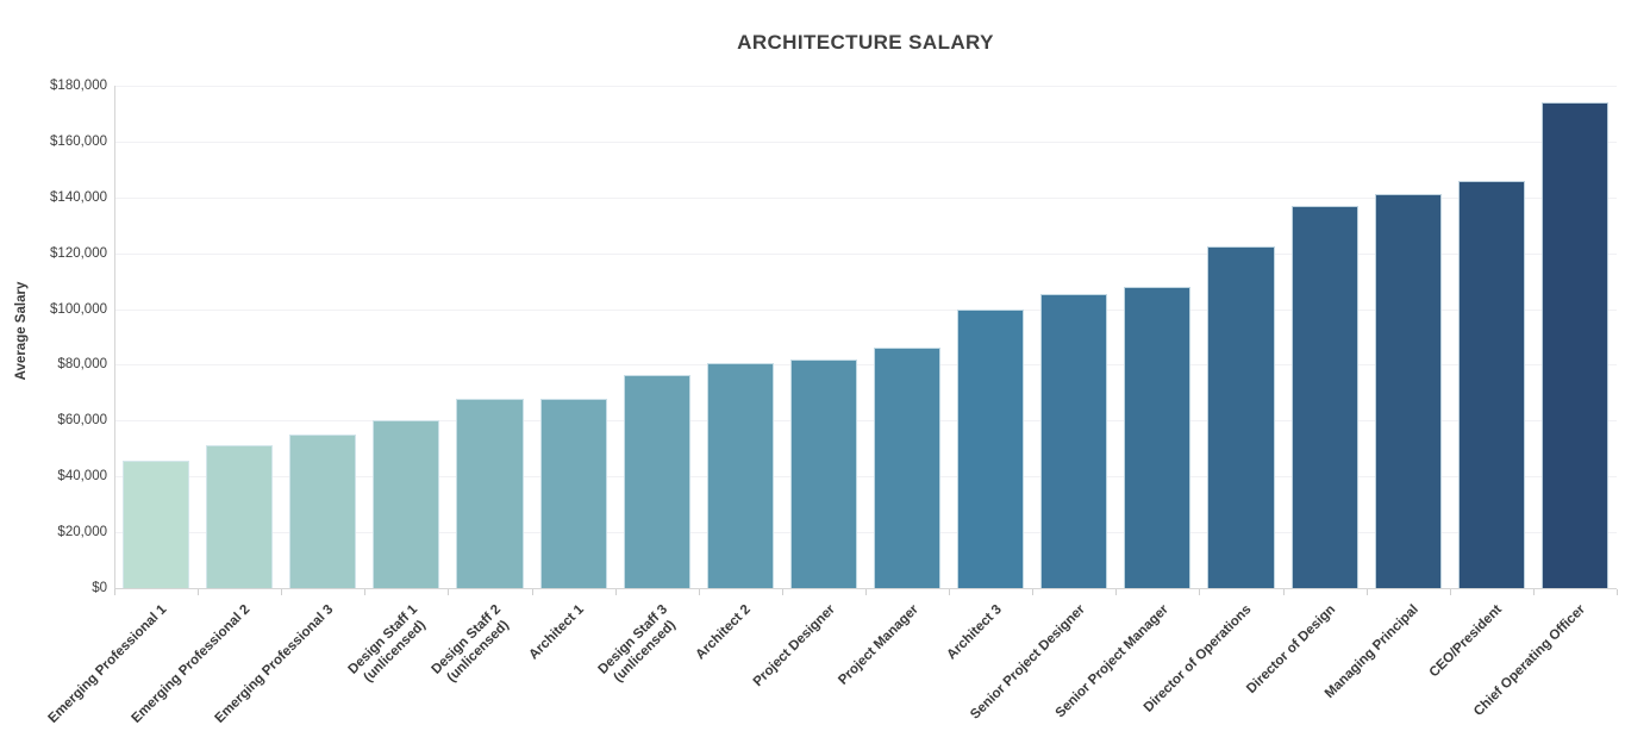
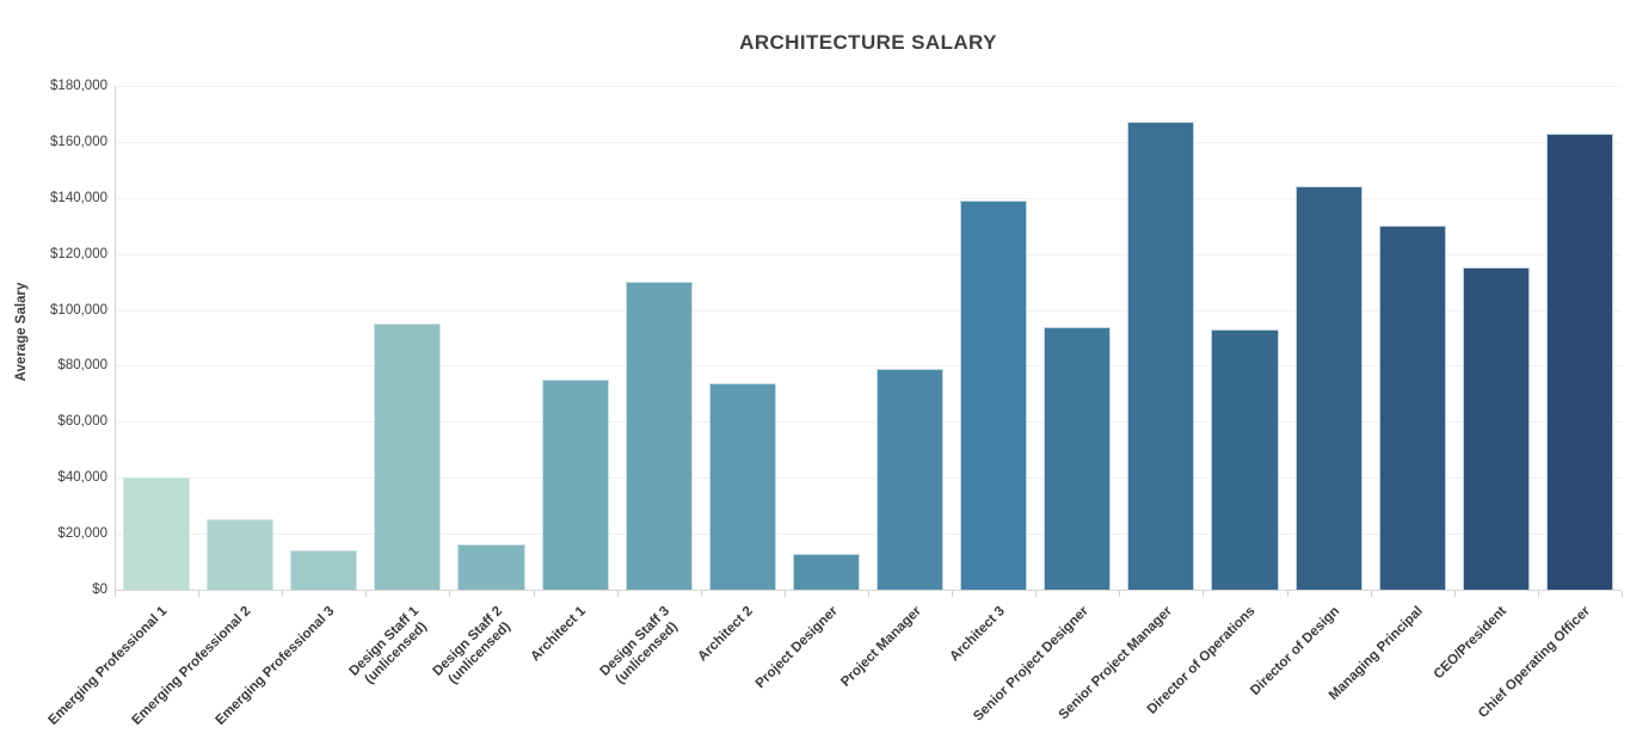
Emerging Professional 1: $46000 -> $40000
Emerging Professional 2: $51000 -> $25000
Emerging Professional 3: $55000 -> $14000
Design Staff 1 (unlicensed): $60000 -> $95000
Design Staff 2 (unlicensed): $68000 -> $16000
Architect 1: $68000 -> $75000
Design Staff 3 (unlicensed): $76000 -> $110000
Architect 2: $80000 -> $74000
Project Designer: $82000 -> $13000
Project Manager: $86000 -> $79000
Architect 3: $100000 -> $139000
Senior Project Designer: $106000 -> $94000
Senior Project Manager: $108000 -> $167000
Director of Operations: $122000 -> $93000
Director of Design: $137000 -> $144000
Managing Principal: $141000 -> $130000
CEO/President: $146000 -> $115000
Chief Operating Officer: $174000 -> $163000
